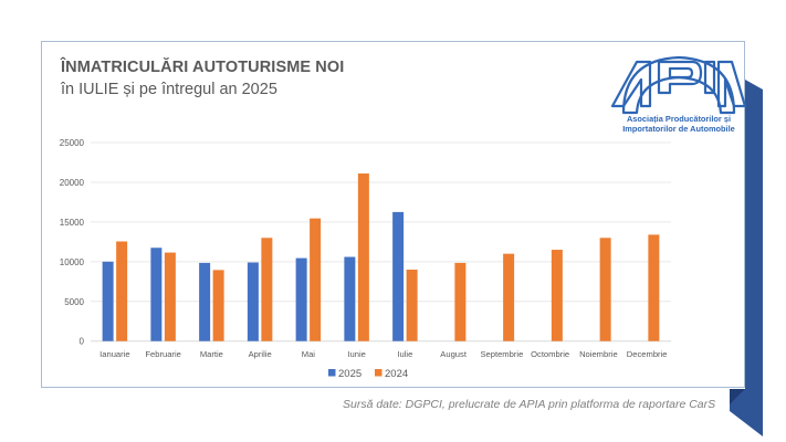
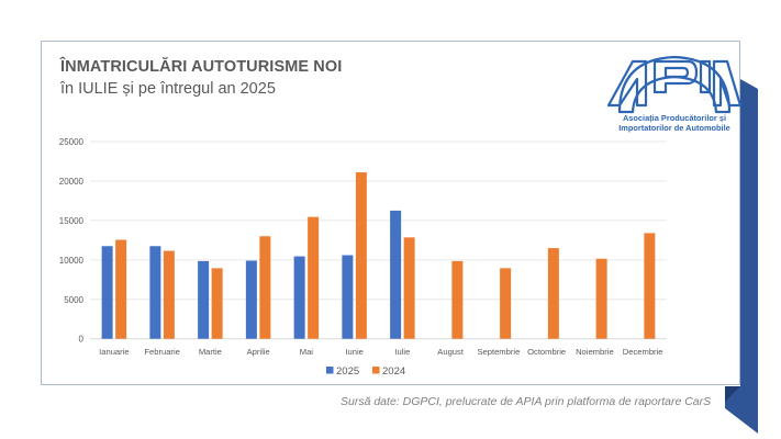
2025/Ianuarie: 10000 -> 12000
2024/Iulie: 9000 -> 13000
2024/Septembrie: 11000 -> 9000
2024/Noiembrie: 13000 -> 10000
